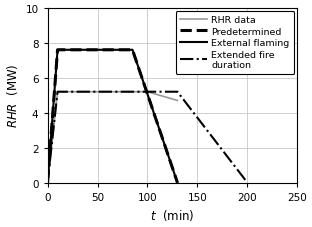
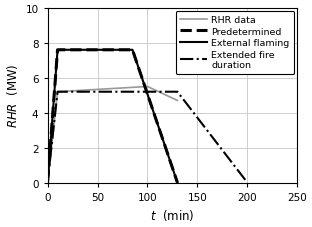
RHR data/100: 5.2 -> 5.5
